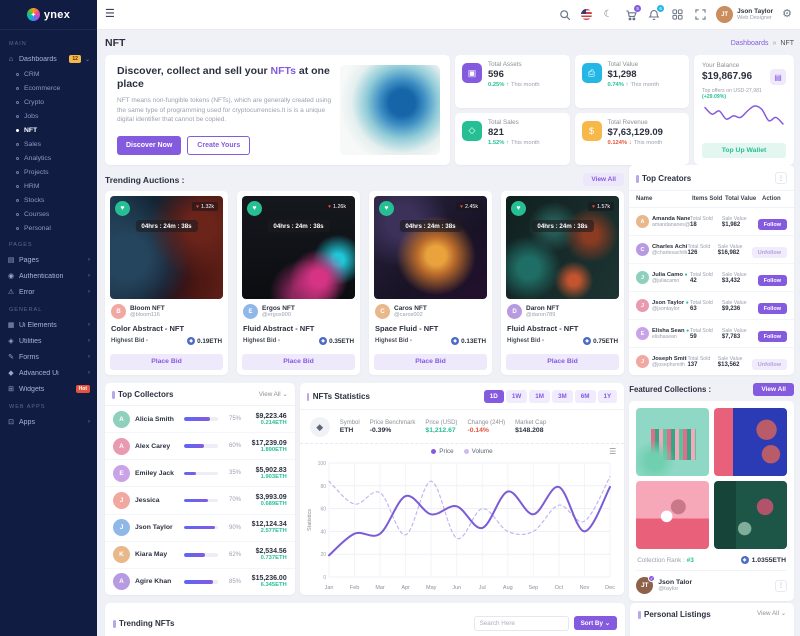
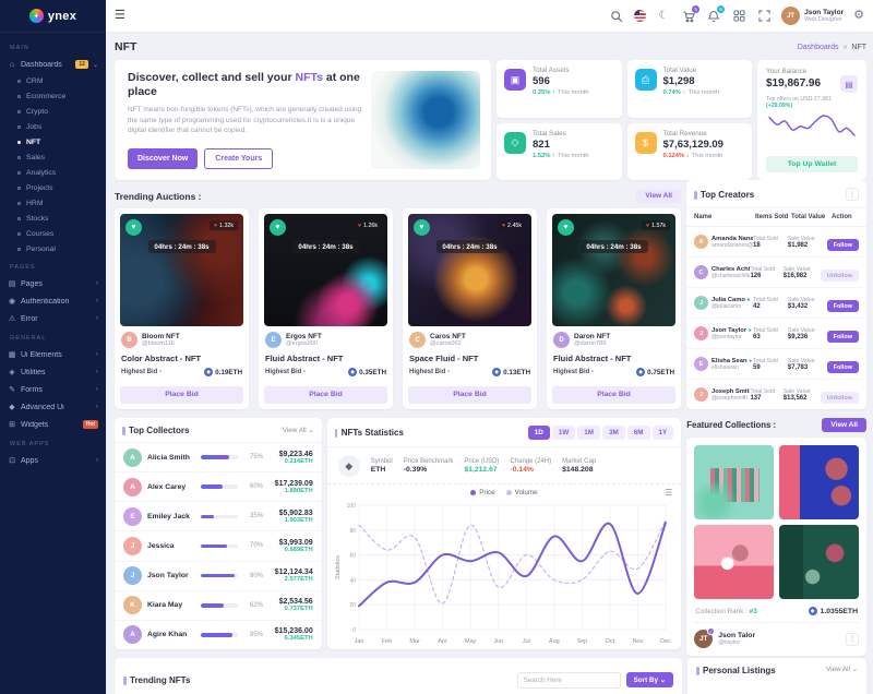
Price/Apr: 71 -> 60
Volume/Apr: 37 -> 21
Price/Oct: 79 -> 85
Price/Nov: 40 -> 29
Price/Dec: 79 -> 86
